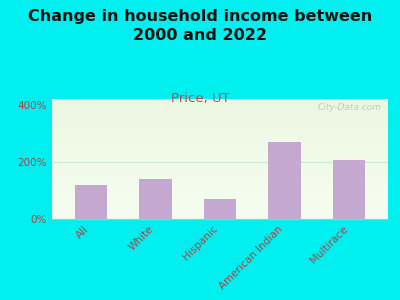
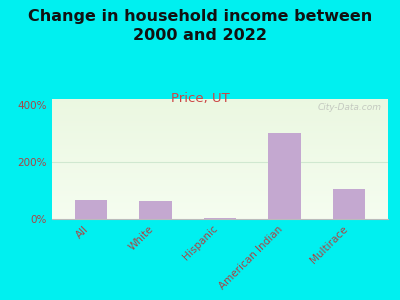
All: 120% -> 65%
White: 140% -> 62%
Hispanic: 70% -> 2%
American Indian: 270% -> 300%
Multirace: 205% -> 105%
